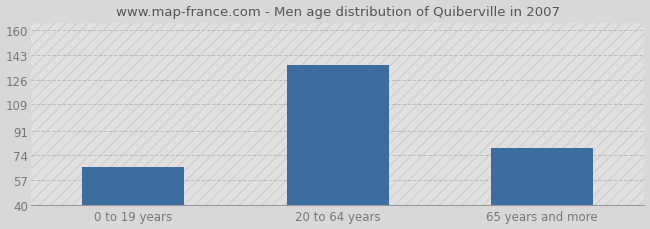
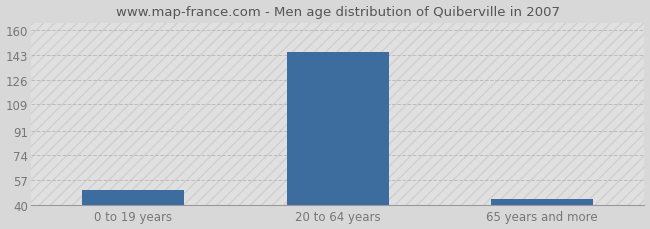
0 to 19 years: 66 -> 50
20 to 64 years: 136 -> 145
65 years and more: 79 -> 44
